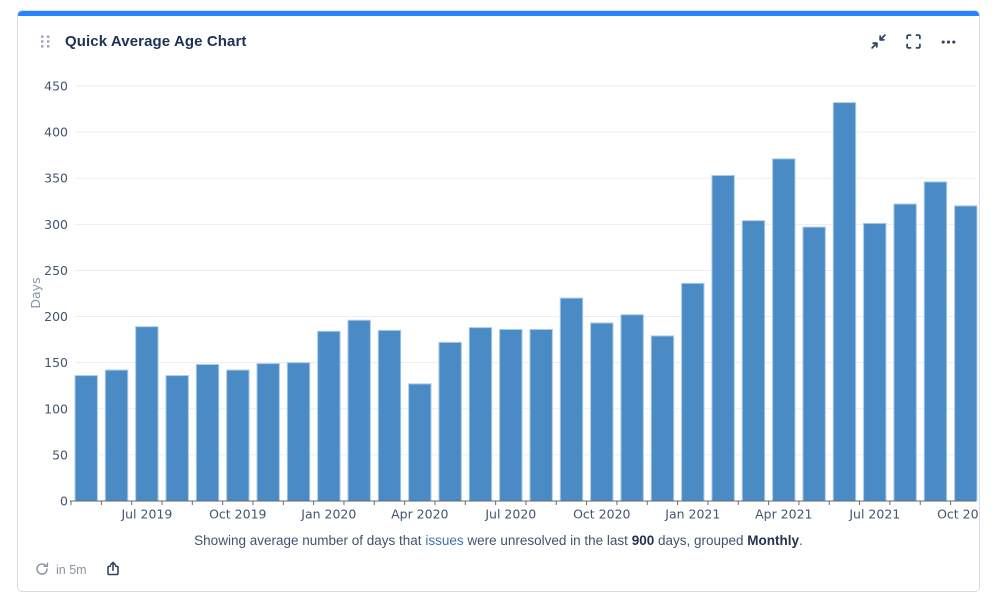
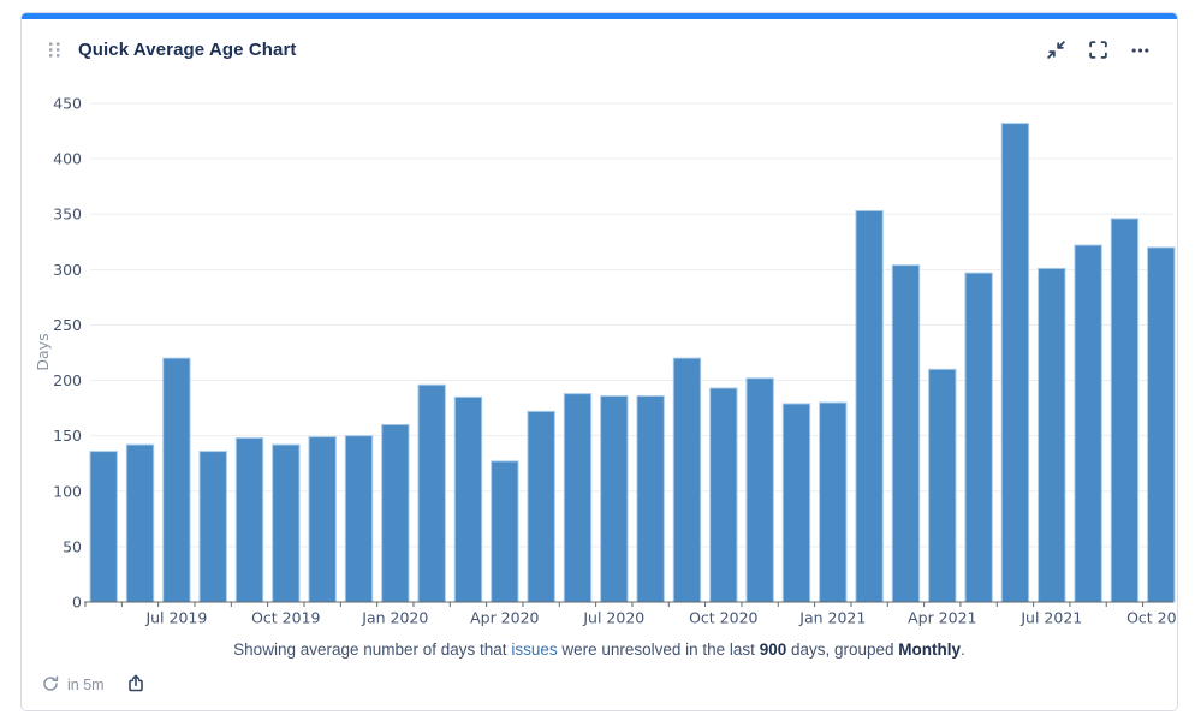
Jul 2019: 190 -> 220
Jan 2020: 180 -> 160
Jan 2021: 240 -> 180
Apr 2021: 370 -> 210
